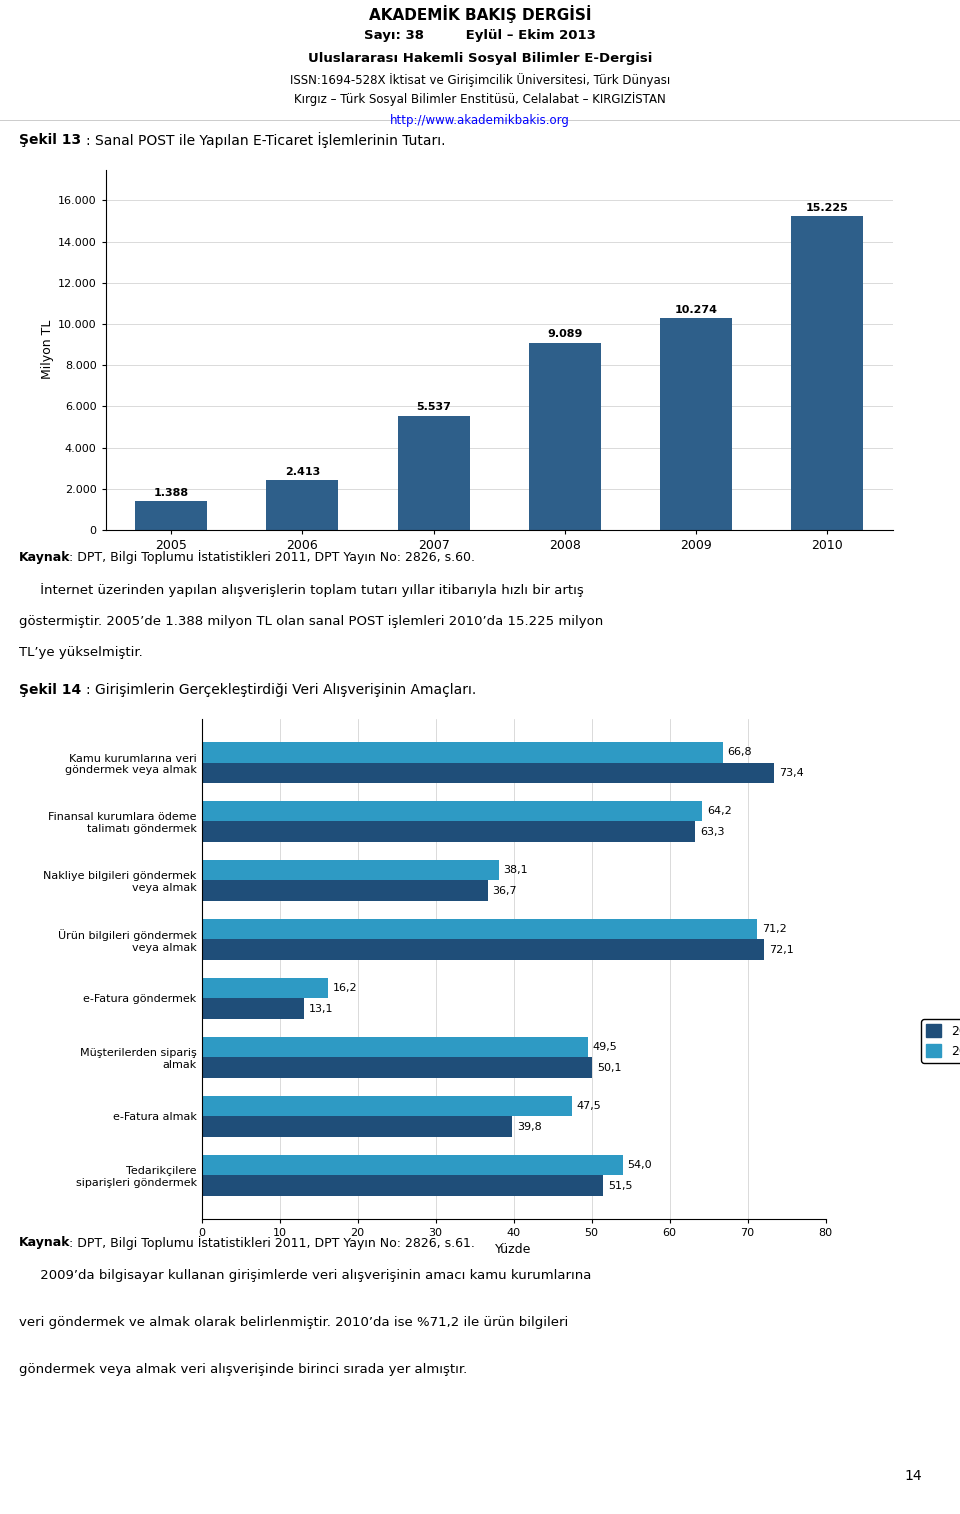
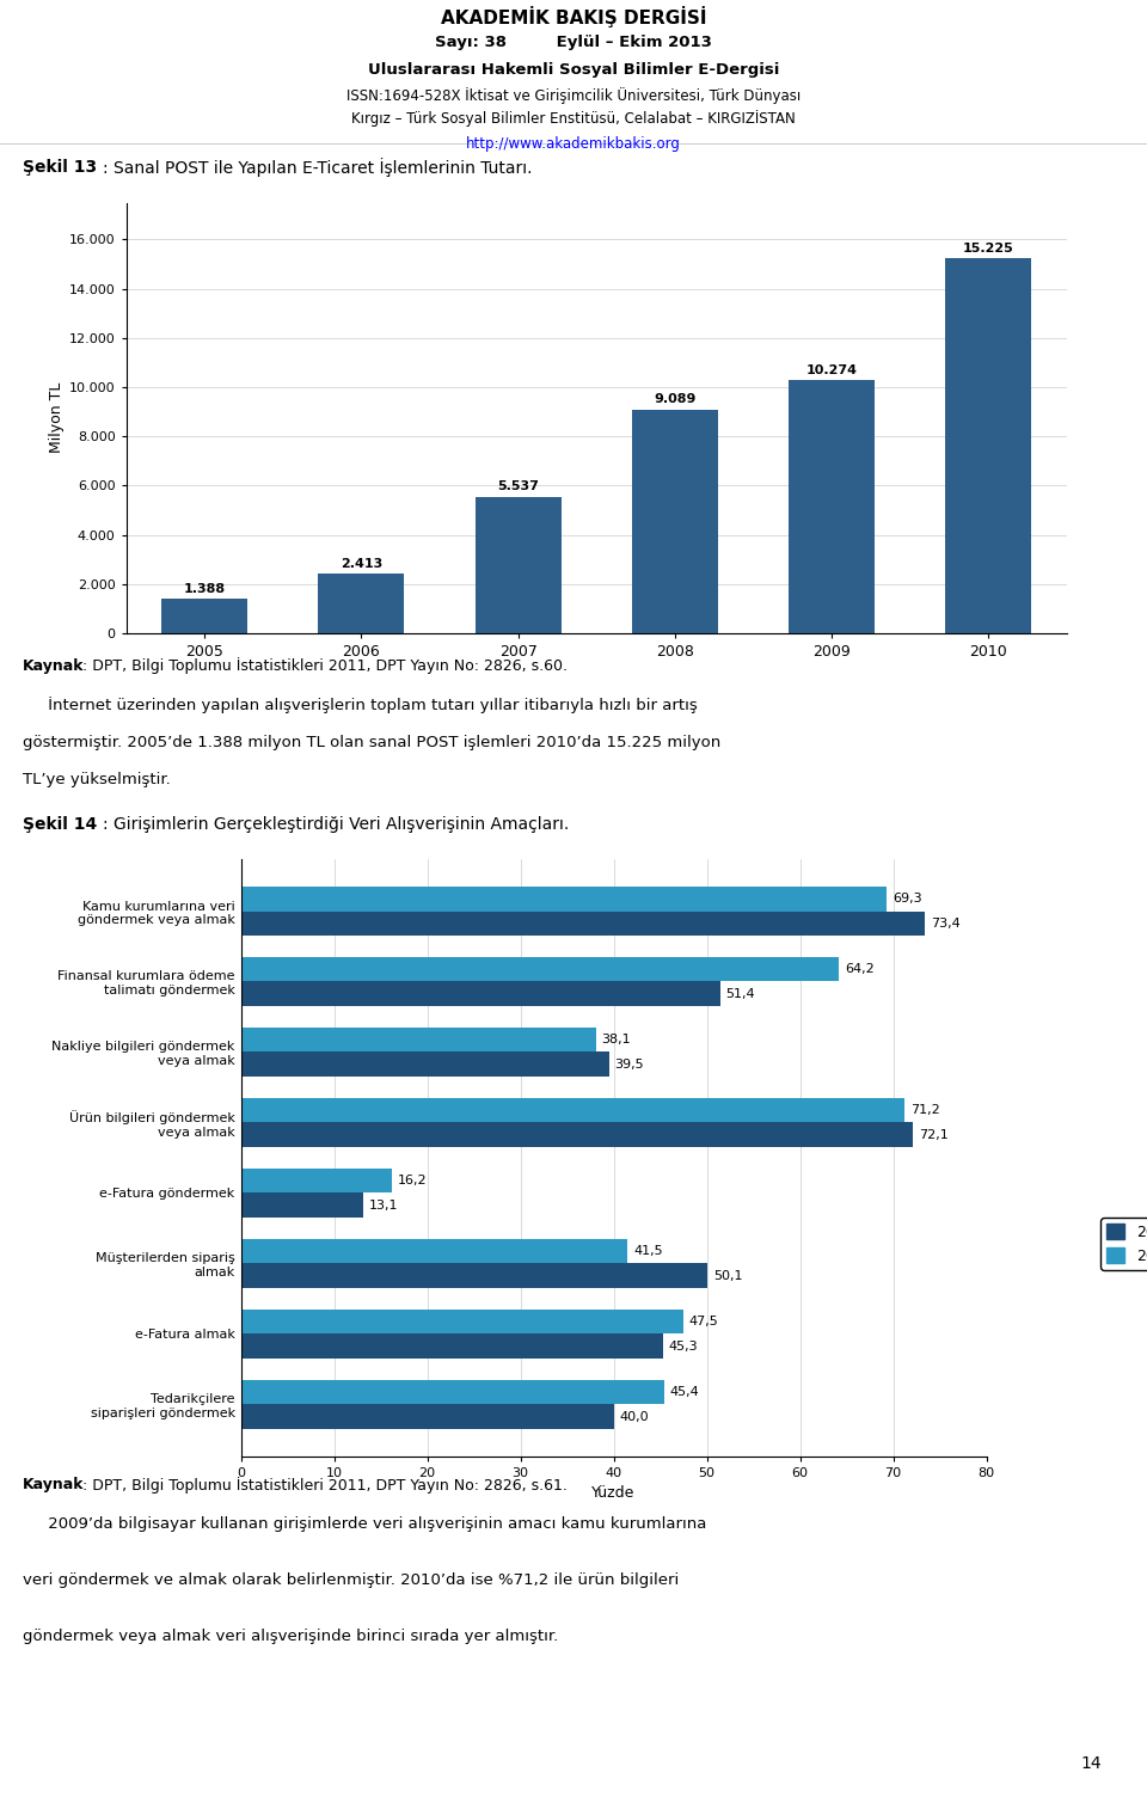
2010/Kamu kurumlarına veri göndermek veya almak: 66,8 -> 69,3
2009/Finansal kurumlara ödeme talimatı göndermek: 63,3 -> 51,4
2009/Nakliye bilgileri göndermek veya almak: 36,7 -> 39,5
2010/Müşterilerden sipariş almak: 49,5 -> 41,5
2009/e-Fatura almak: 39,8 -> 45,3
2010/Tedarikçilere siparişleri göndermek: 54,0 -> 45,4
2009/Tedarikçilere siparişleri göndermek: 51,5 -> 40,0
